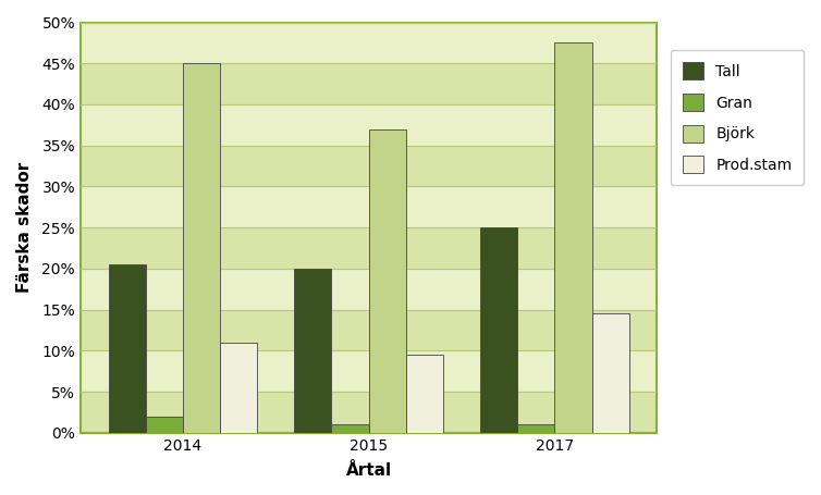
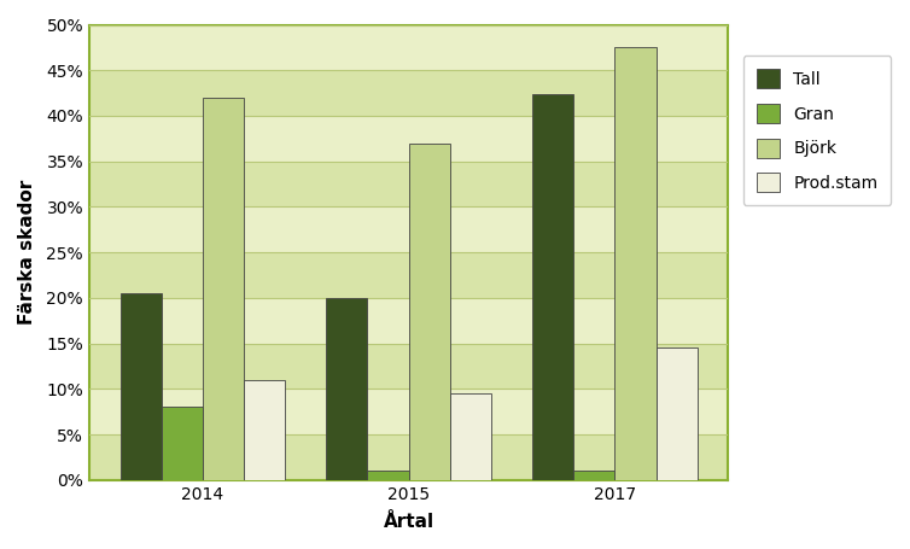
Gran/2014: 2% -> 8%
Björk/2014: 45.0% -> 42.0%
Tall/2017: 25.0% -> 42.4%
